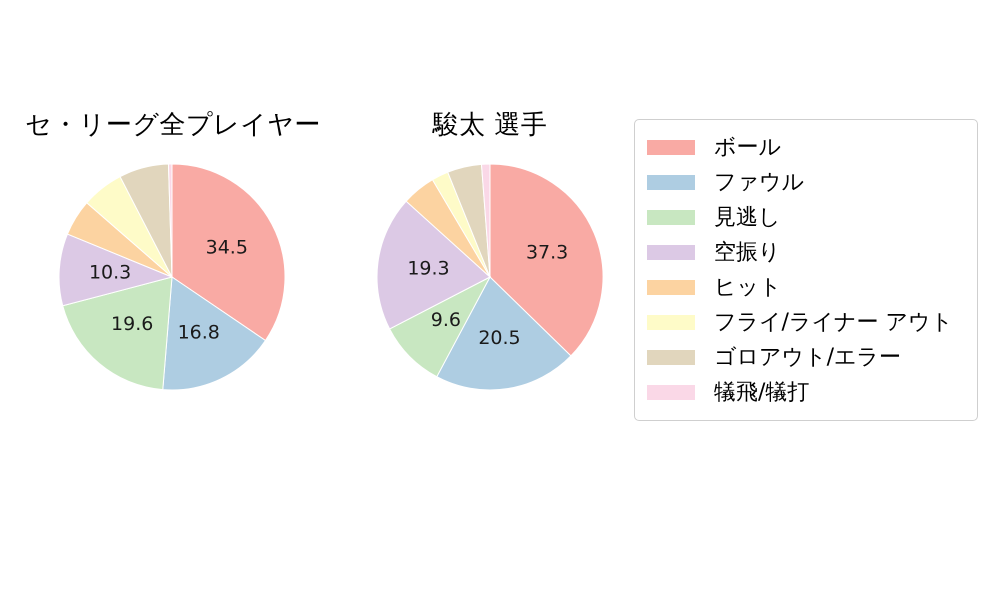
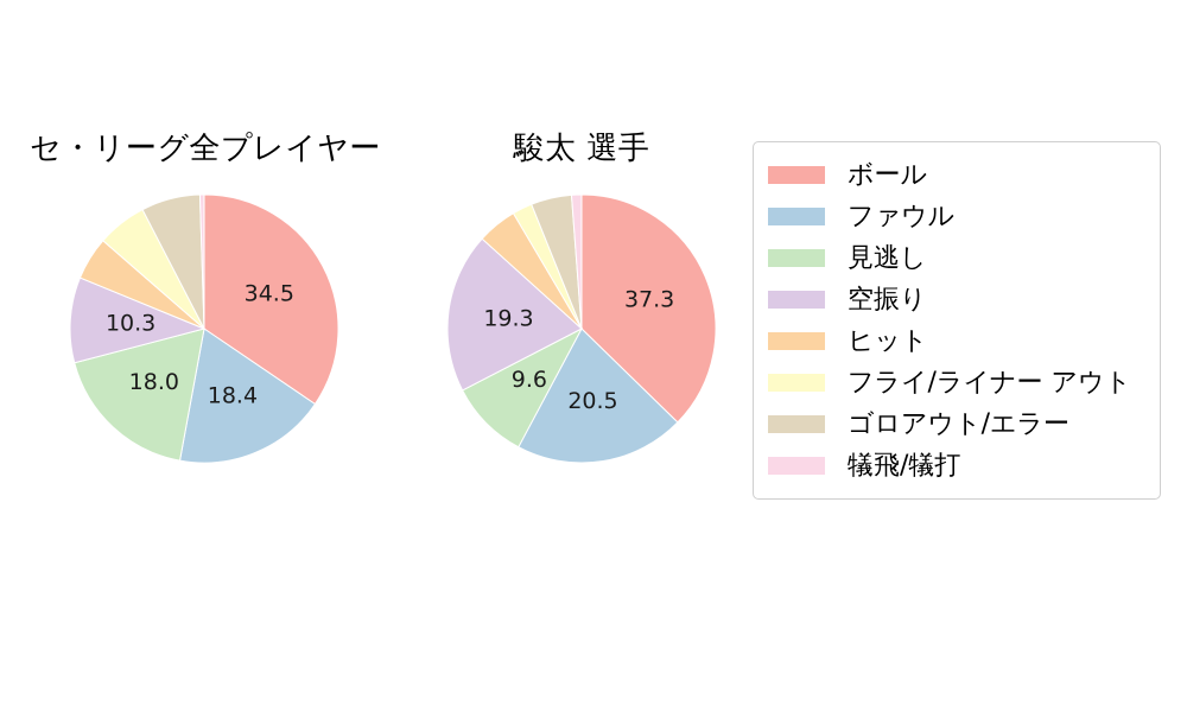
セ・リーグ全プレイヤー/ファウル: 16.8 -> 18.4
セ・リーグ全プレイヤー/見逃し: 19.6 -> 18.0
